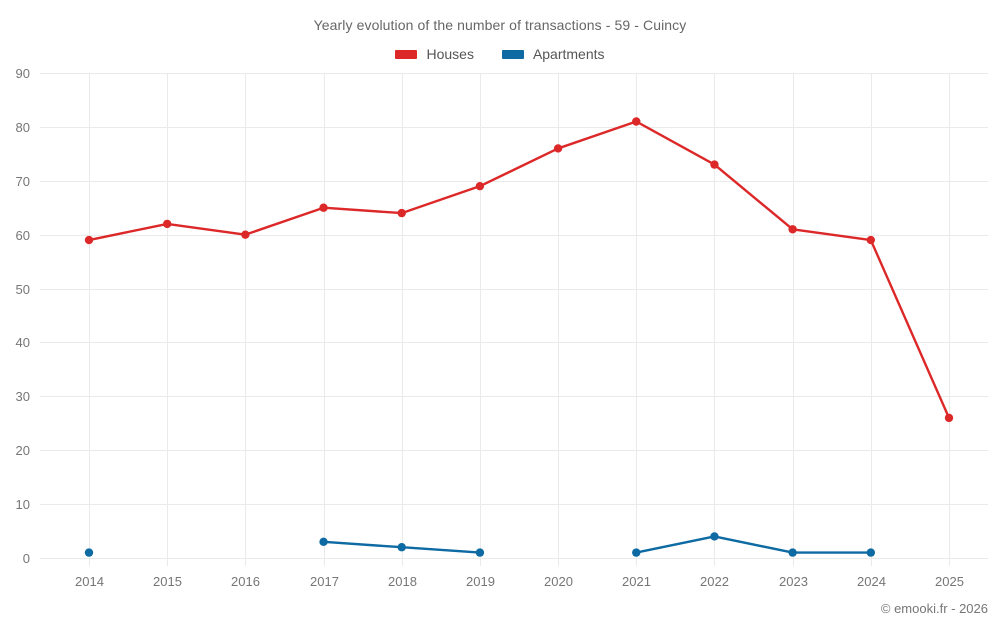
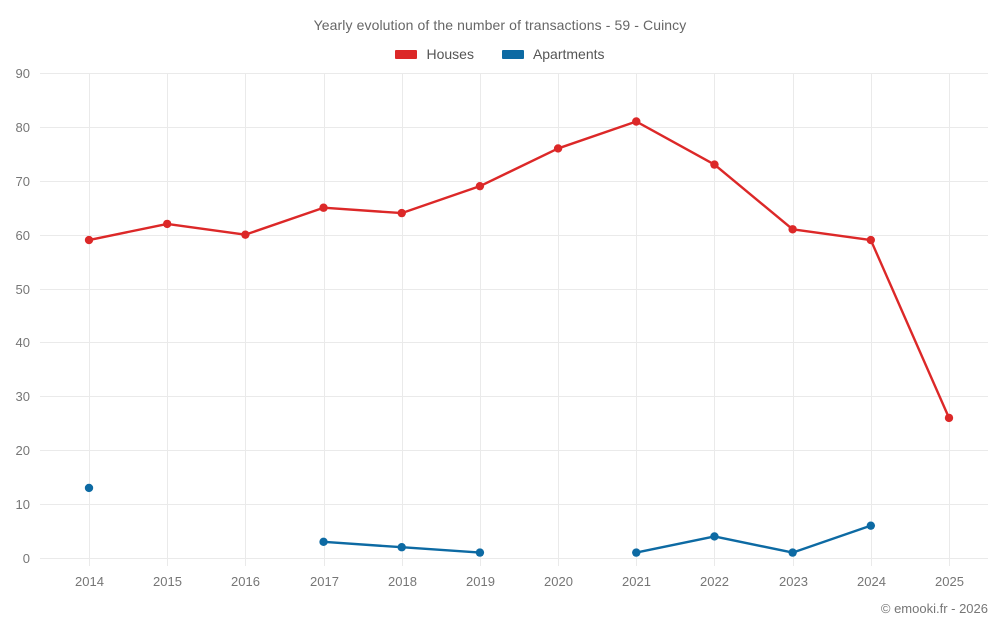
Apartments/2014: 1 -> 13
Apartments/2024: 1 -> 6
